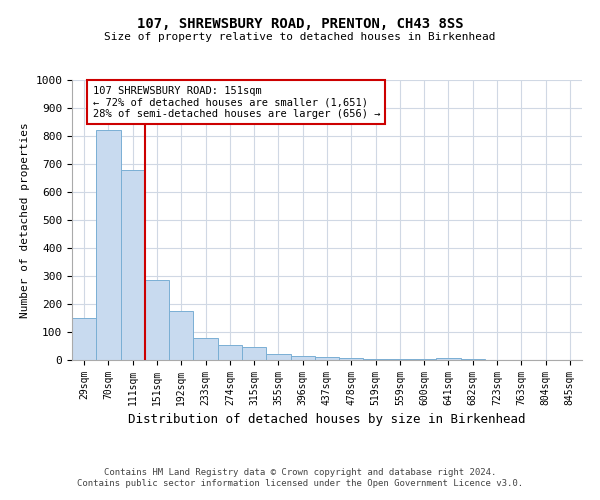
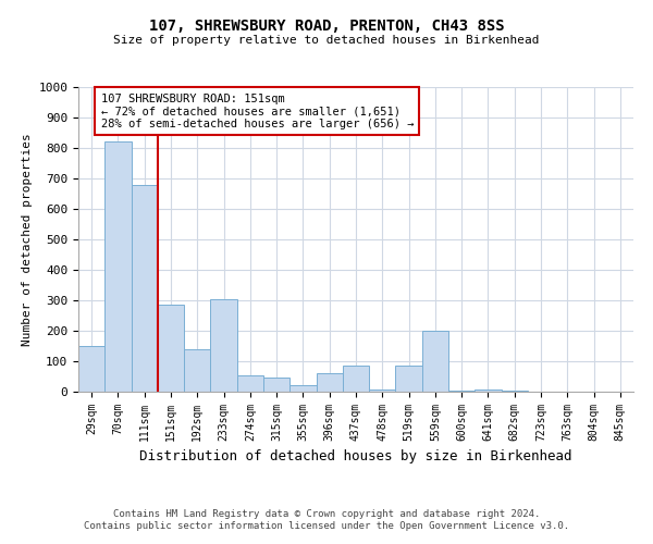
192sqm: 175 -> 140
233sqm: 78 -> 305
396sqm: 15 -> 60
437sqm: 10 -> 85
519sqm: 5 -> 85
559sqm: 3 -> 200
